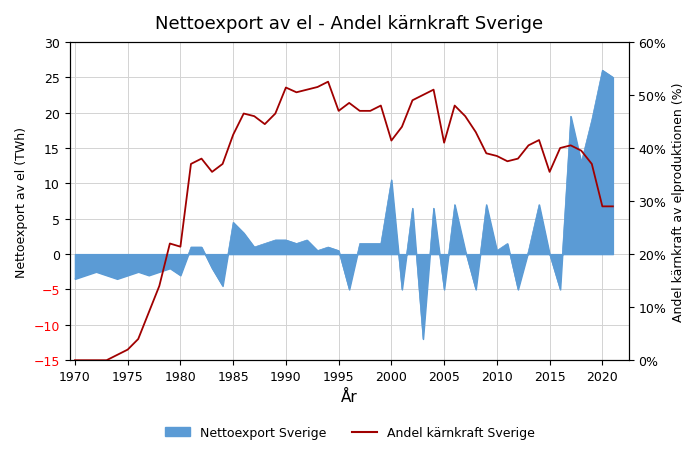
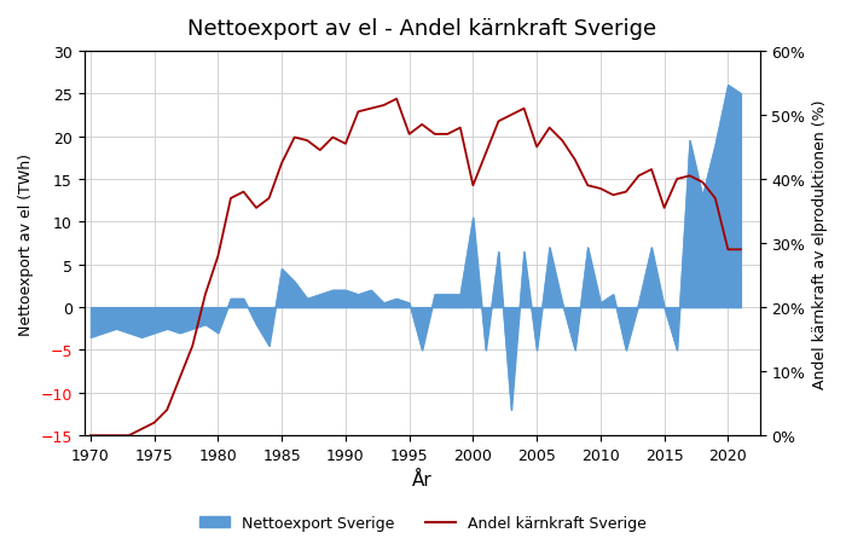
Andel kärnkraft Sverige/1980: 21.4% -> 28.0%
Andel kärnkraft Sverige/1990: 51.4% -> 45.5%
Andel kärnkraft Sverige/2000: 41.4% -> 39.0%
Andel kärnkraft Sverige/2005: 41.0% -> 45.0%
